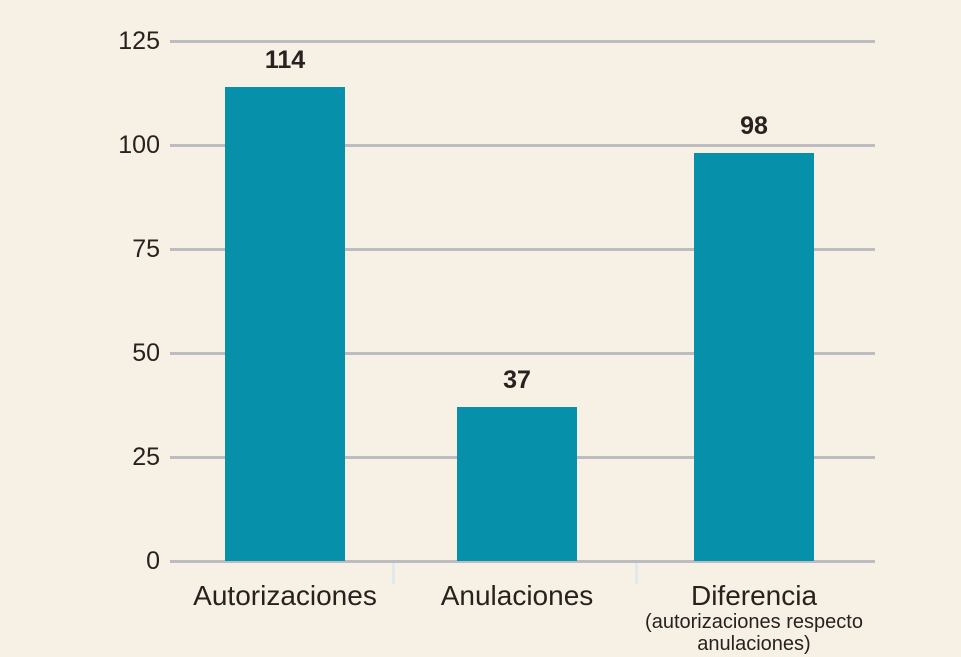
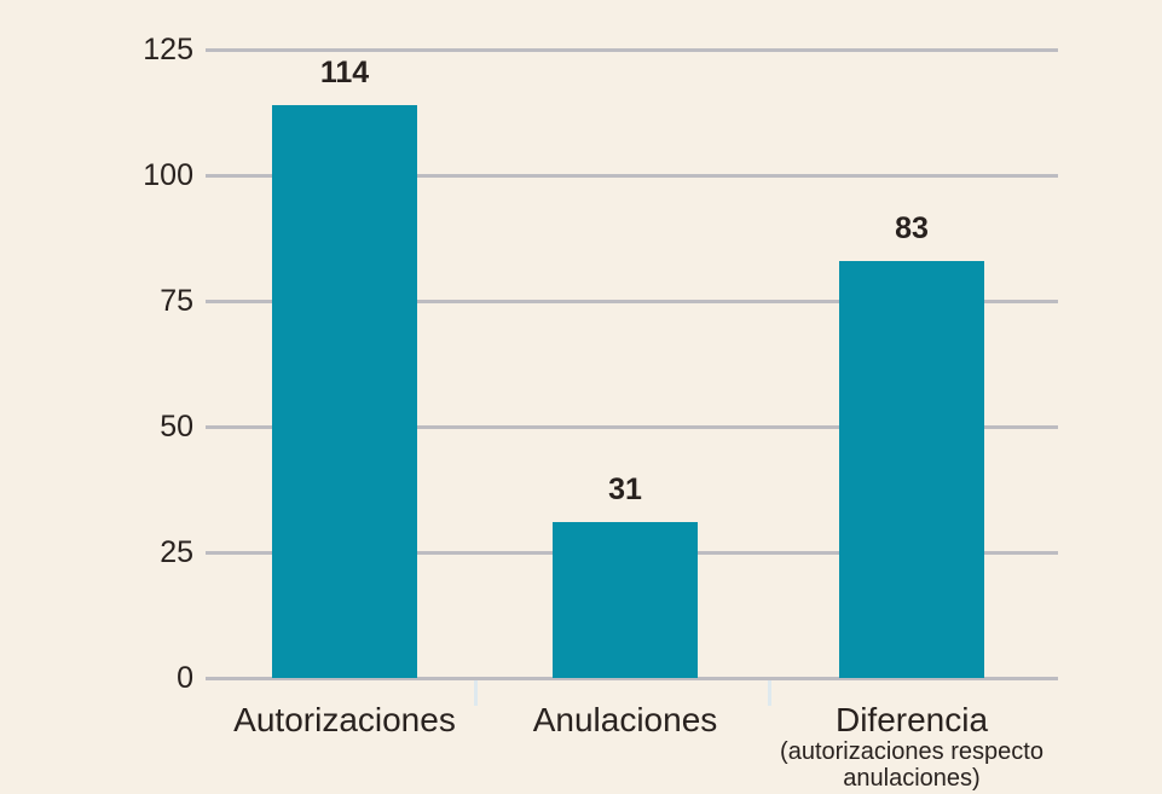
Anulaciones: 37 -> 31
Diferencia: 98 -> 83
